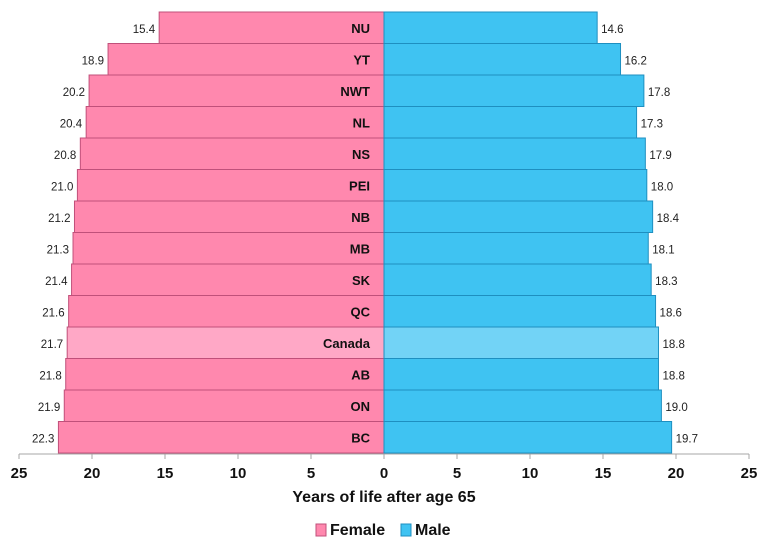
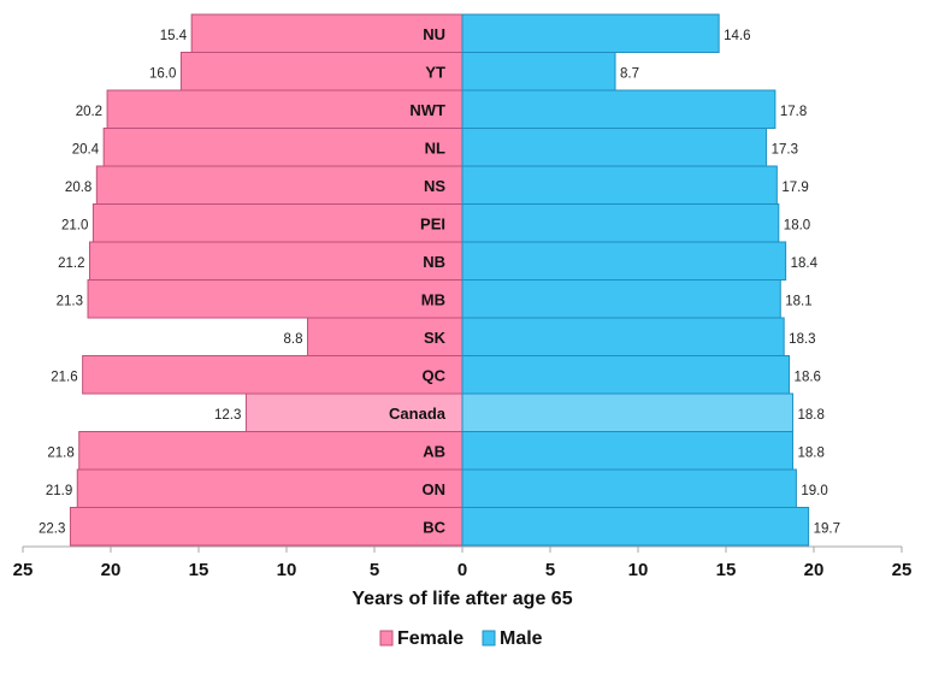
Female/YT: 18.9 -> 16.0
Male/YT: 16.2 -> 8.7
Female/SK: 21.4 -> 8.8
Female/Canada: 21.7 -> 12.3
